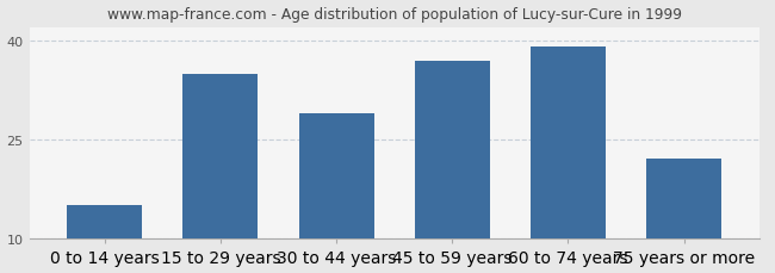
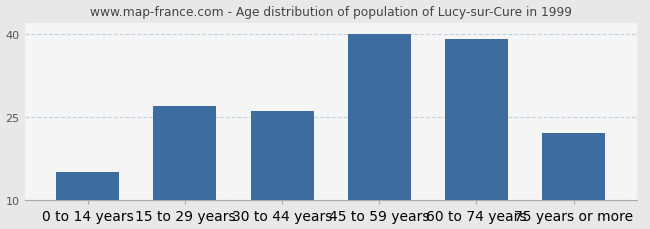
15 to 29 years: 35 -> 27
30 to 44 years: 29 -> 26
45 to 59 years: 37 -> 40
